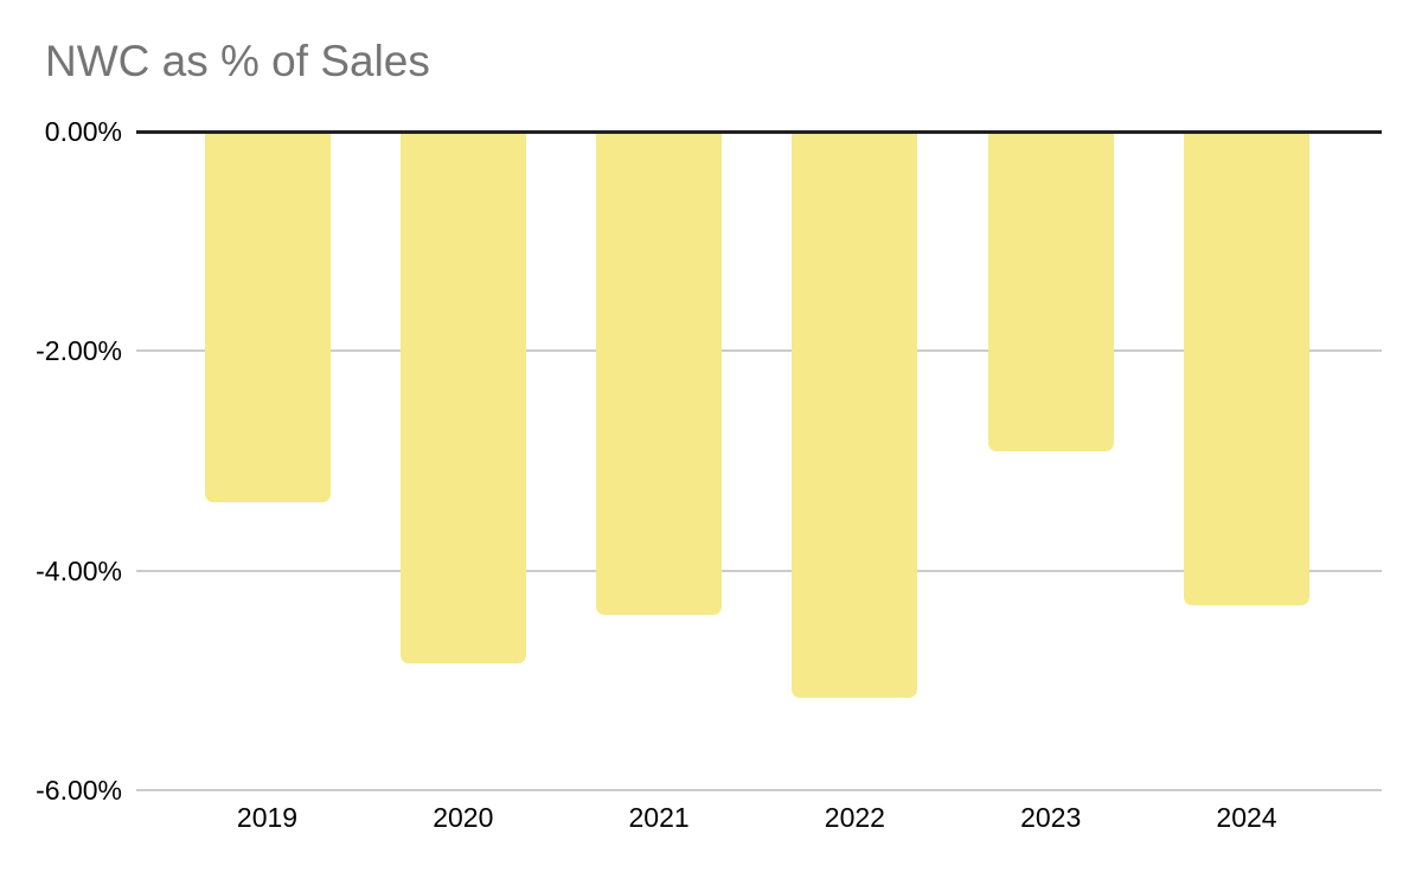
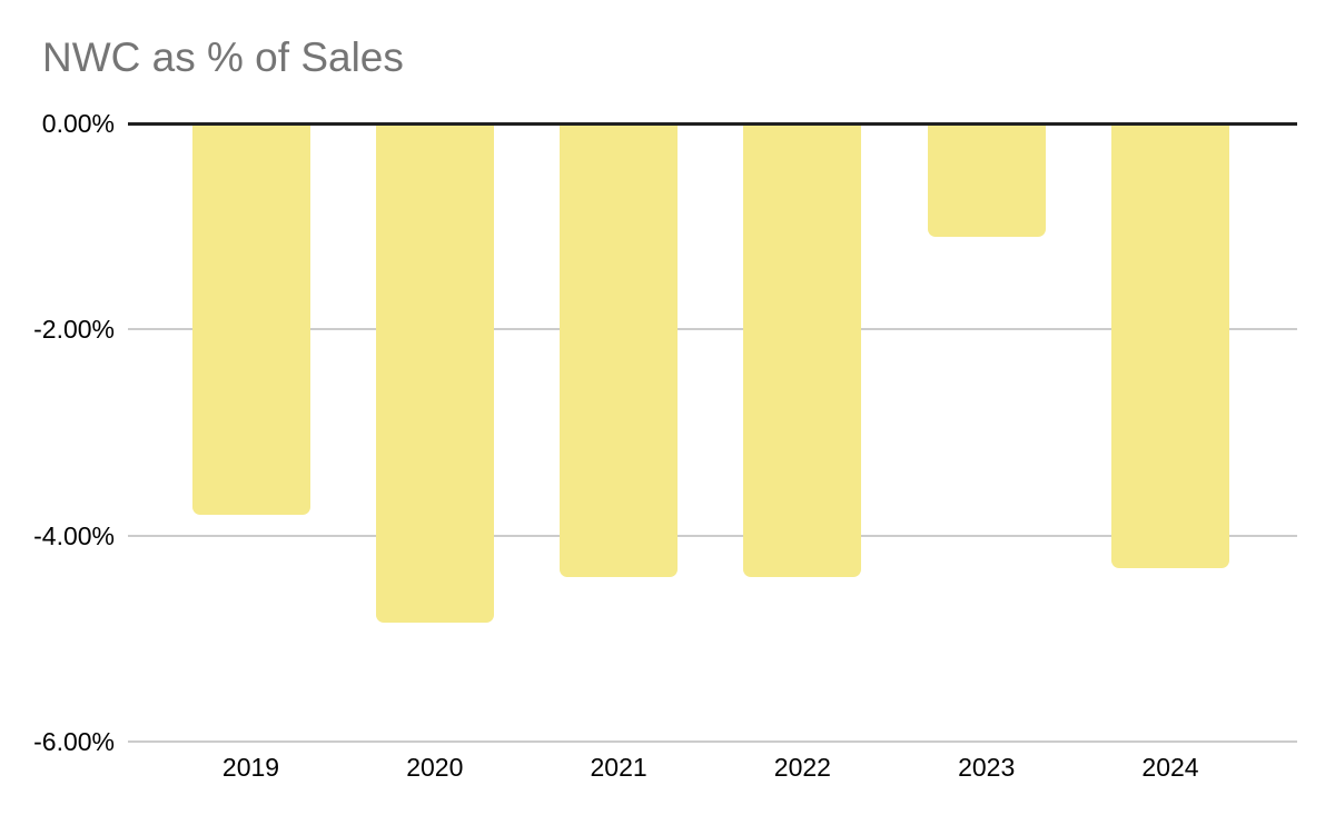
2019: -3.4% -> -3.8%
2022: -5.2% -> -4.4%
2023: -2.9% -> -1.1%
